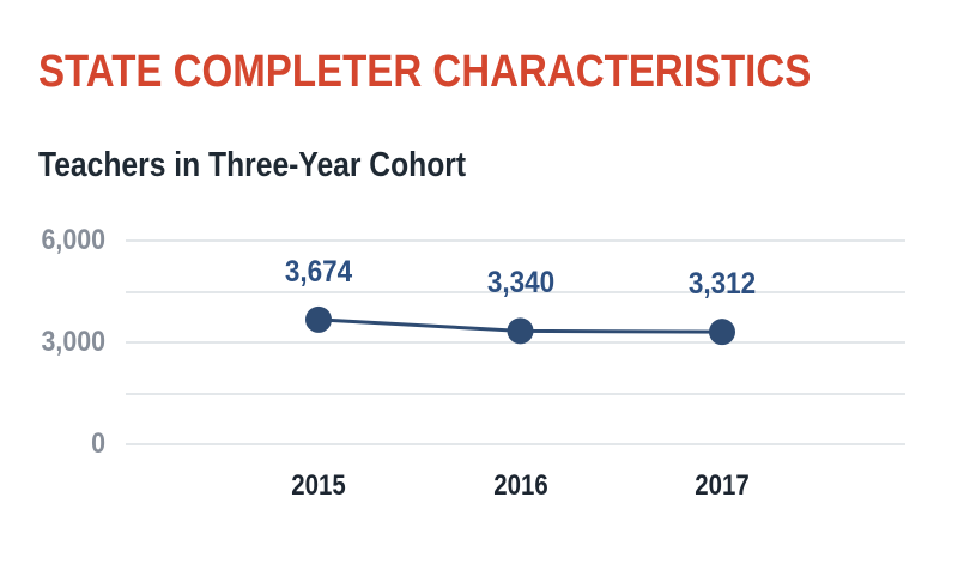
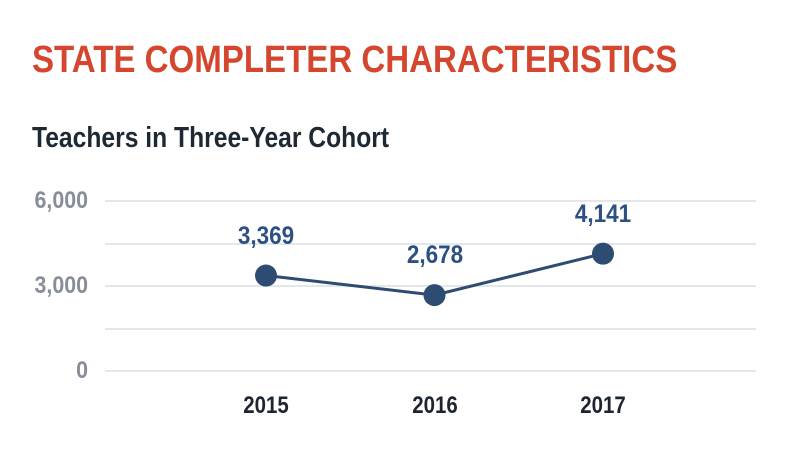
2015: 3,674 -> 3,369
2016: 3,340 -> 2,678
2017: 3,312 -> 4,141
